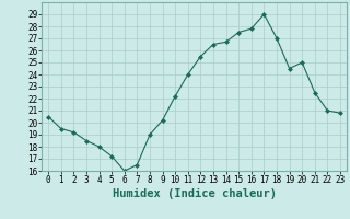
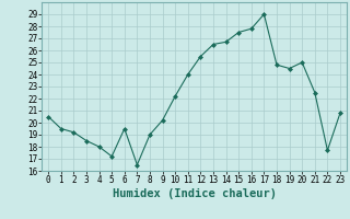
6: 16.0 -> 19.5
18: 27.0 -> 24.8
22: 21.0 -> 17.7
